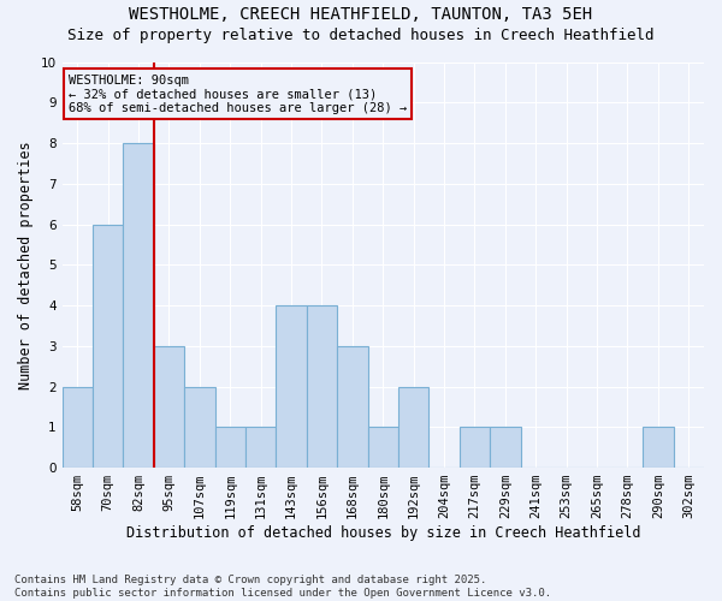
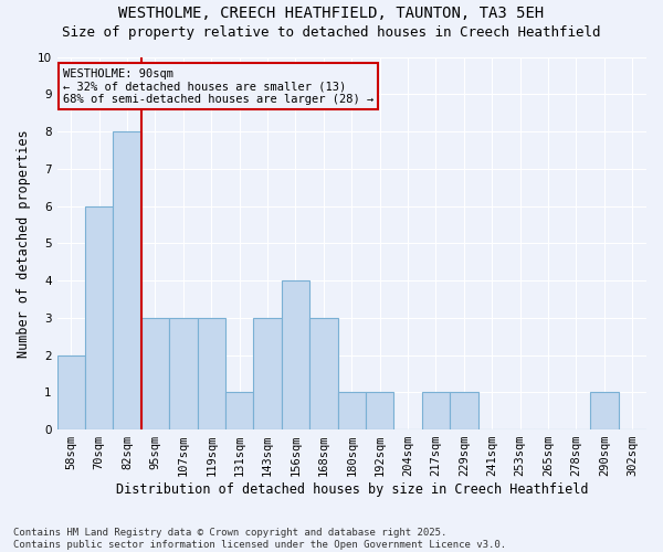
107sqm: 2 -> 3
119sqm: 1 -> 3
143sqm: 4 -> 3
192sqm: 2 -> 1
